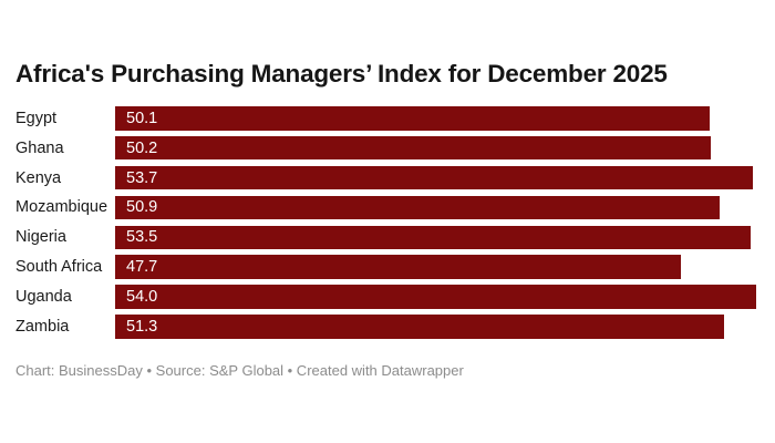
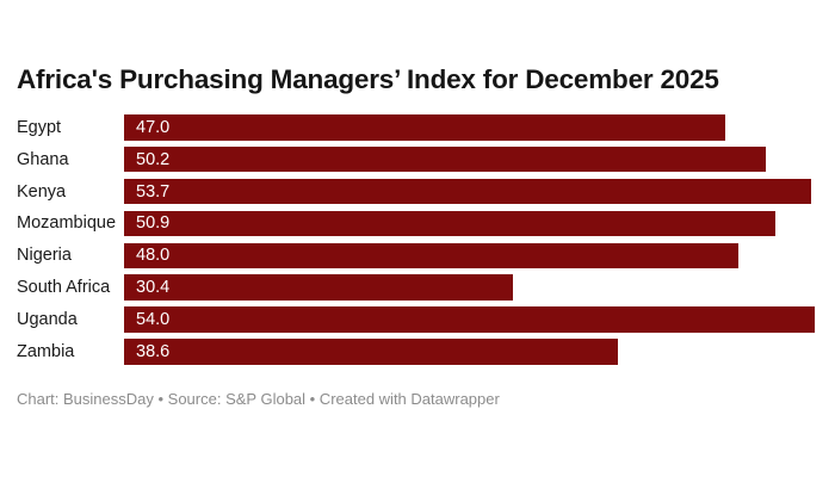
Egypt: 50.1 -> 47.0
Nigeria: 53.5 -> 48.0
South Africa: 47.7 -> 30.4
Zambia: 51.3 -> 38.6
